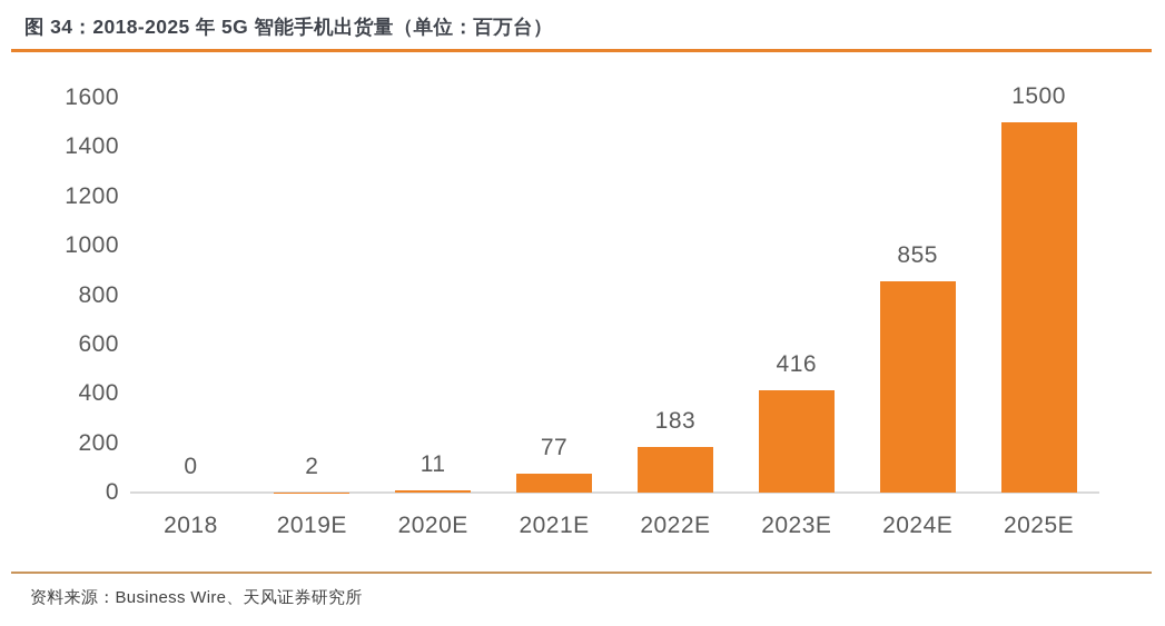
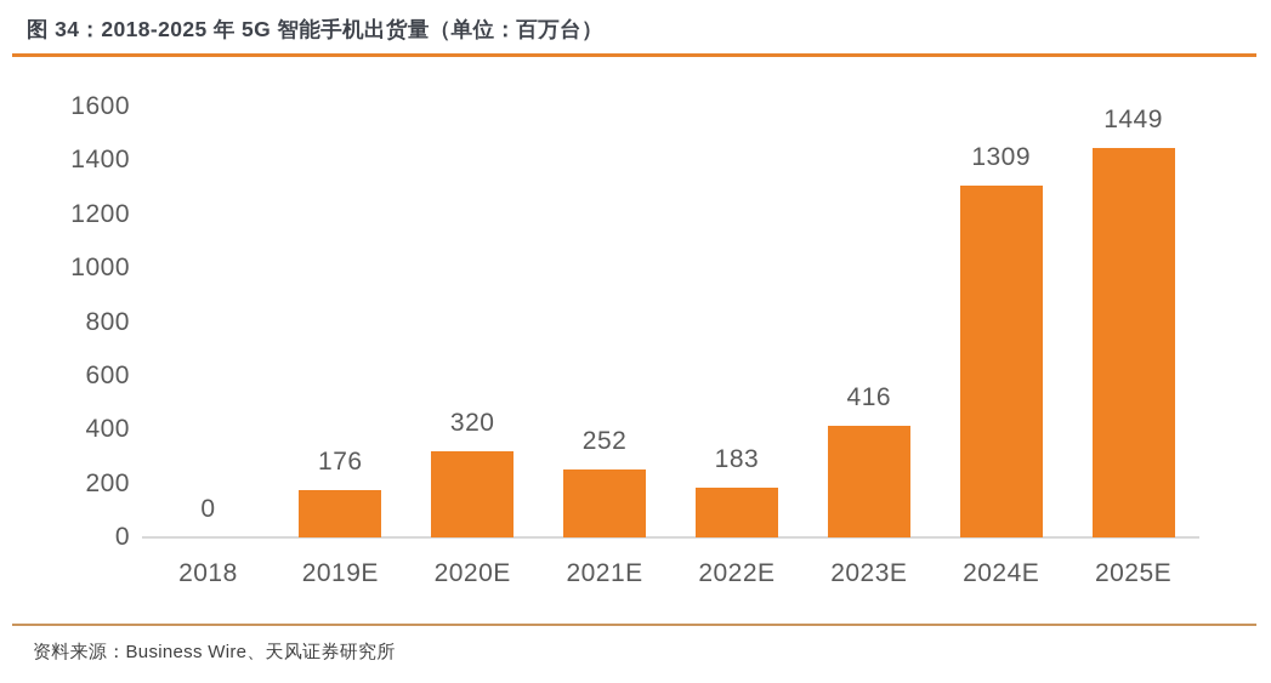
2019E: 2 -> 176
2020E: 11 -> 320
2021E: 77 -> 252
2024E: 855 -> 1309
2025E: 1500 -> 1449
